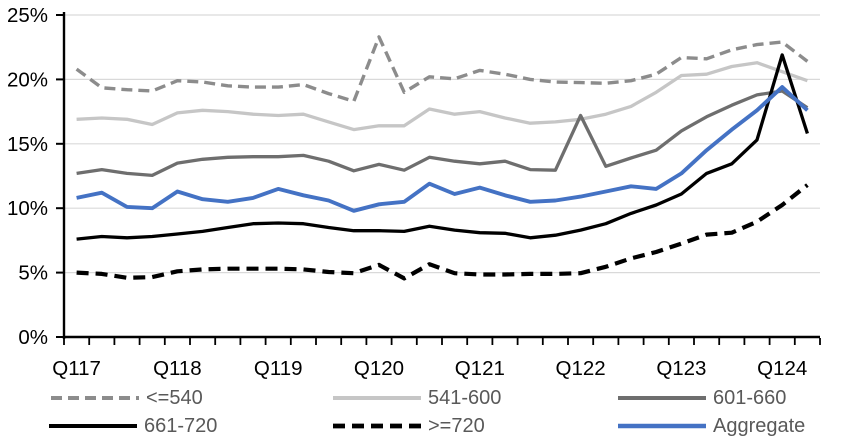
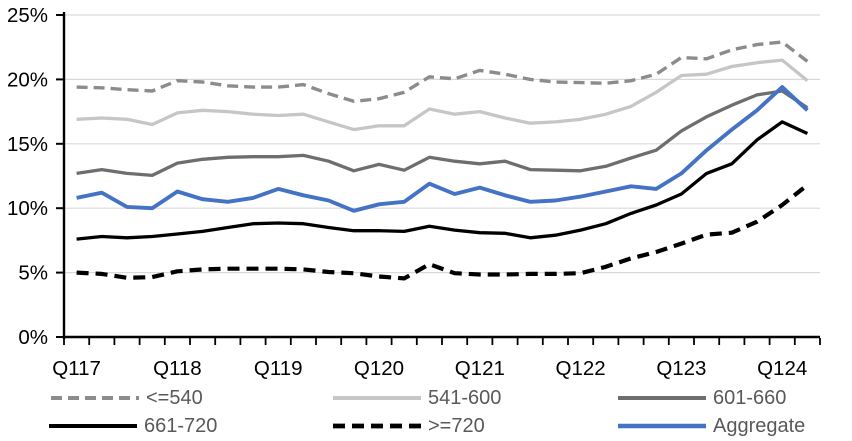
<=540/Q117: 20.8% -> 19.4%
<=540/Q120: 23.3% -> 18.5%
>=720/Q120: 5.6% -> 4.7%
601-660/Q122: 17.2% -> 12.9%
541-600/Q124: 20.6% -> 21.5%
661-720/Q124: 21.9% -> 16.7%
